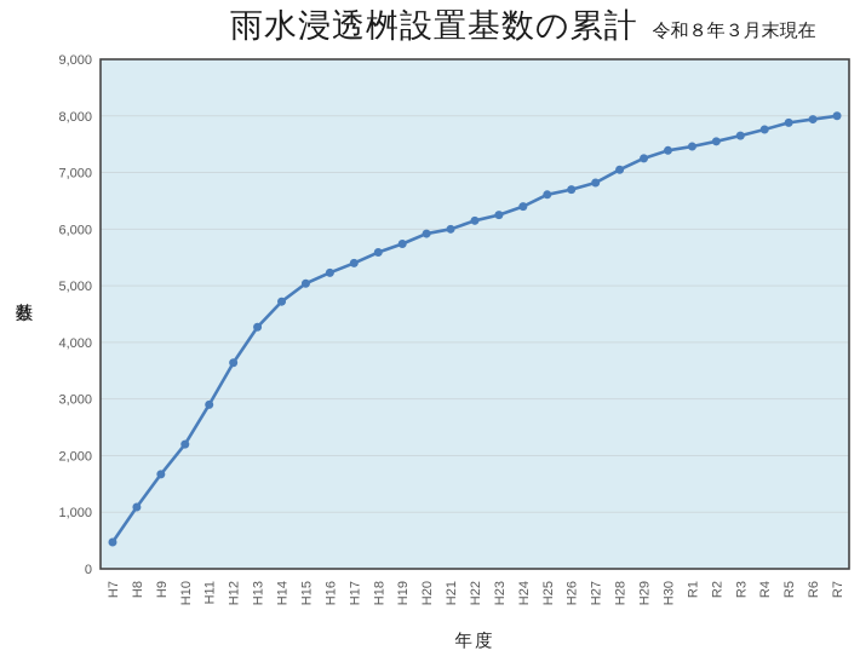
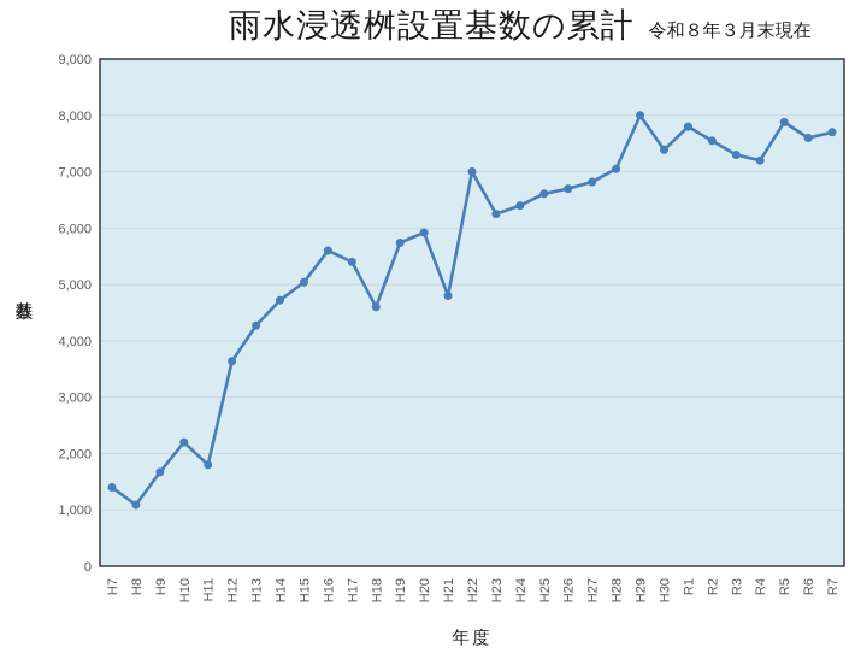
H7: 500 -> 1400
H11: 2900 -> 1800
H16: 5200 -> 5600
H18: 5600 -> 4600
H21: 6000 -> 4800
H22: 6200 -> 7000
H29: 7200 -> 8000
R1: 7500 -> 7800
R3: 7600 -> 7300
R4: 7800 -> 7200
R6: 7900 -> 7600
R7: 8000 -> 7700
